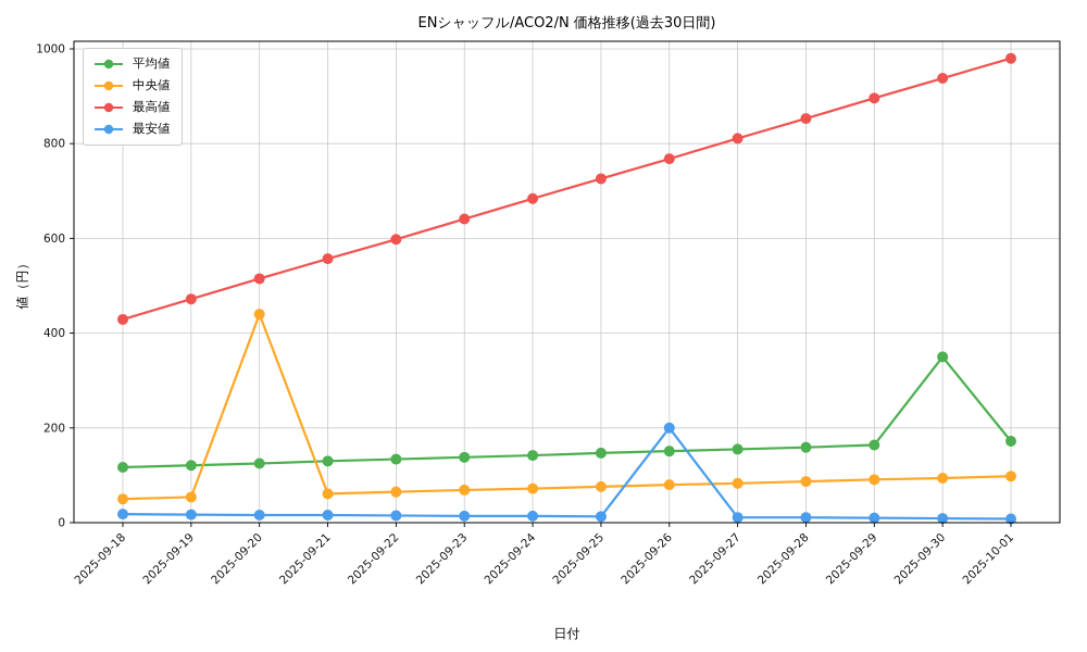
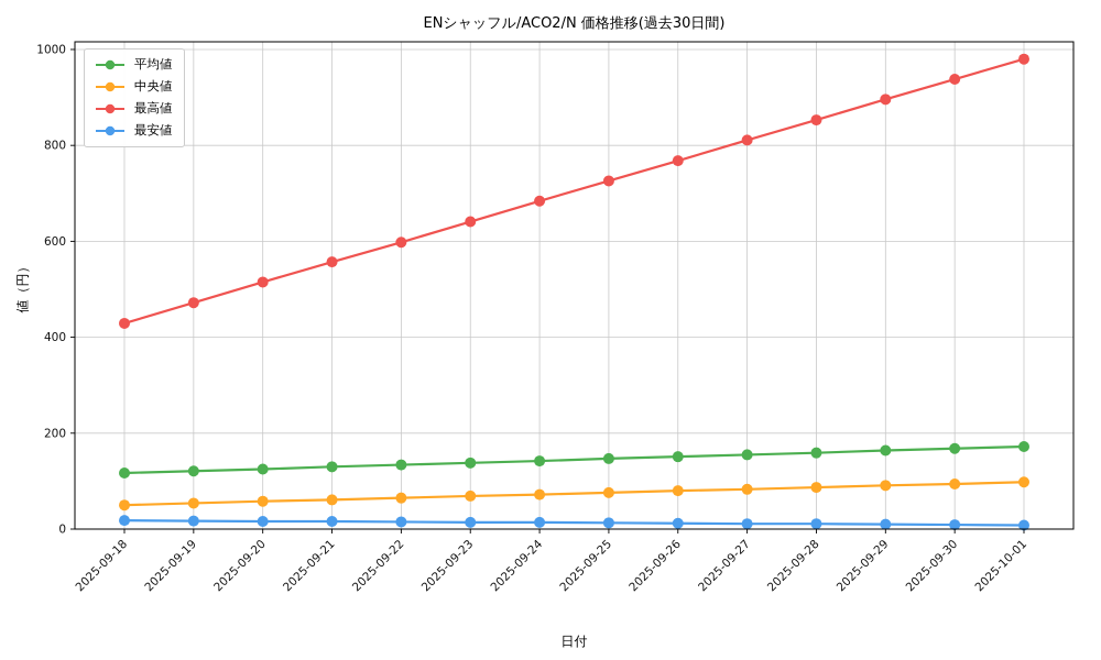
中央値/2025-09-20: 440 -> 60
最安値/2025-09-26: 200 -> 10
平均値/2025-09-30: 350 -> 170
